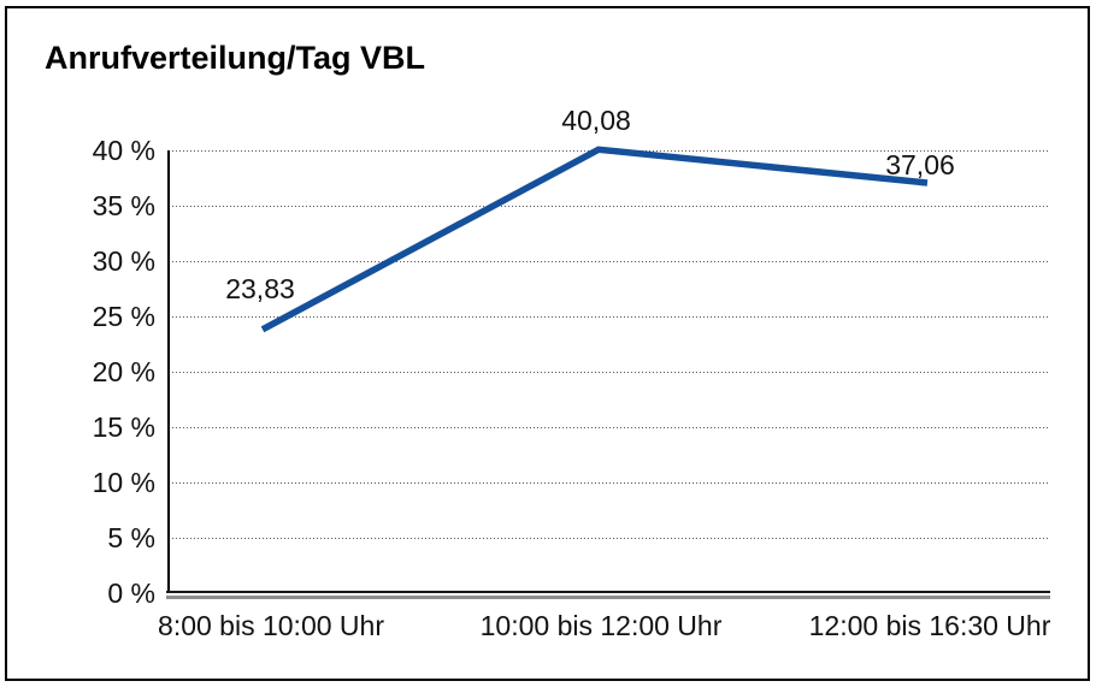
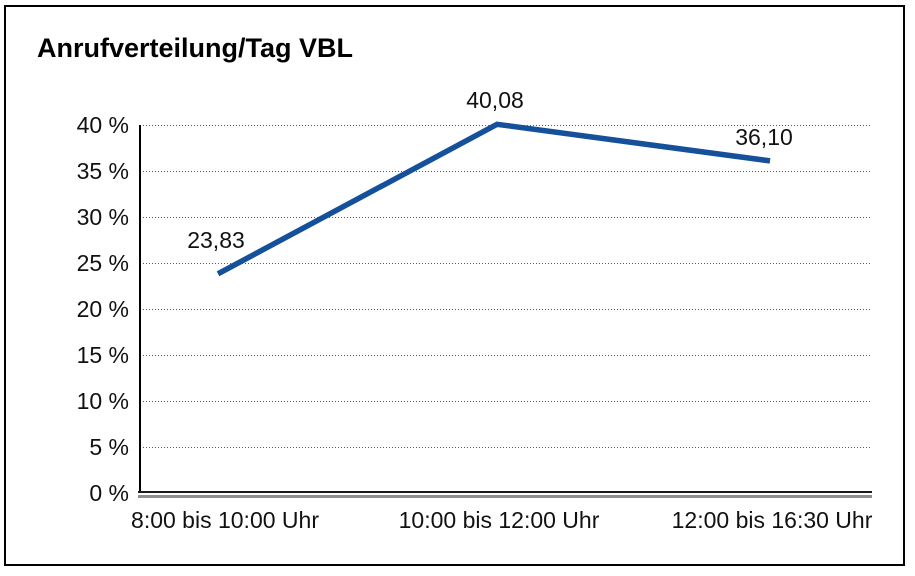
12:00 bis 16:30 Uhr: 37,06 -> 36,10
